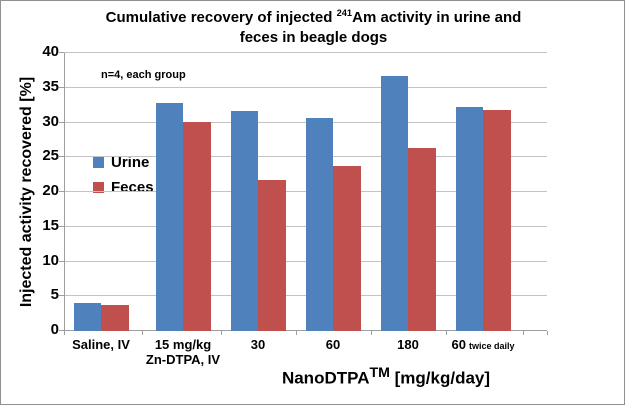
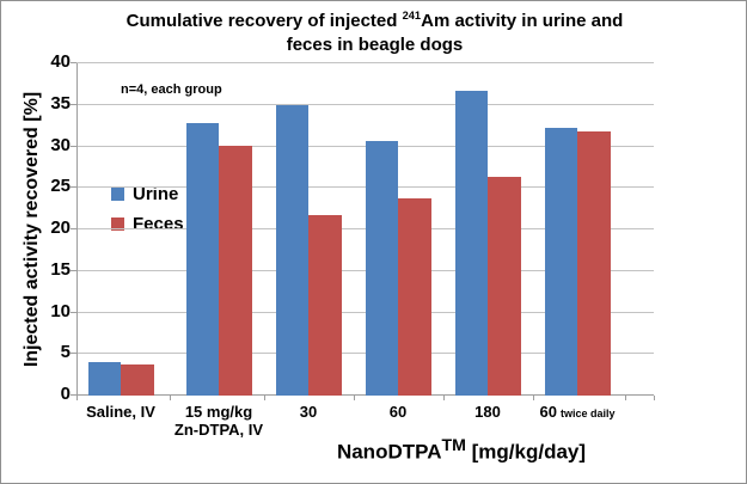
Urine/30: 32 -> 35
